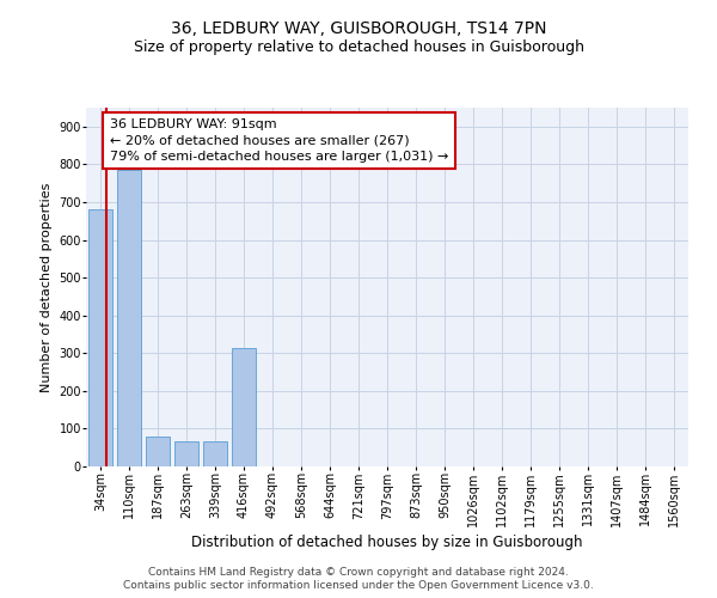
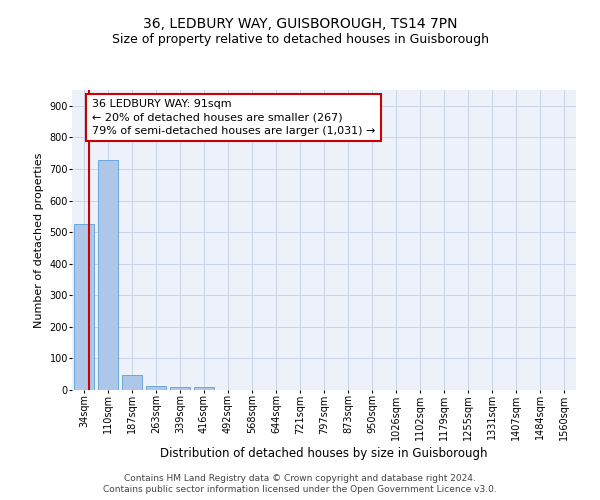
34sqm: 680 -> 525
110sqm: 785 -> 727
187sqm: 80 -> 48
263sqm: 65 -> 12
339sqm: 65 -> 10
416sqm: 315 -> 8
